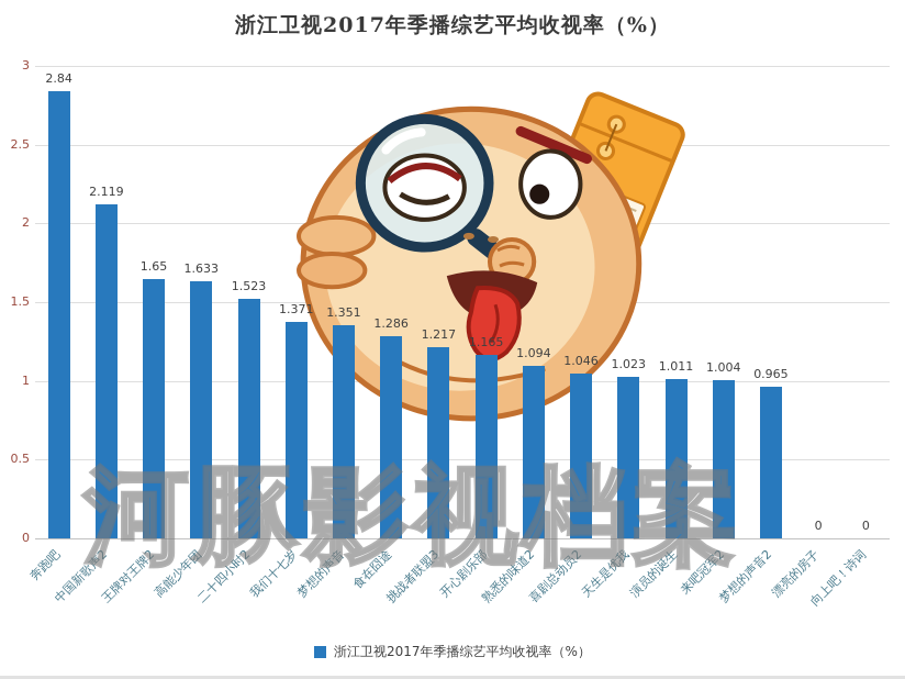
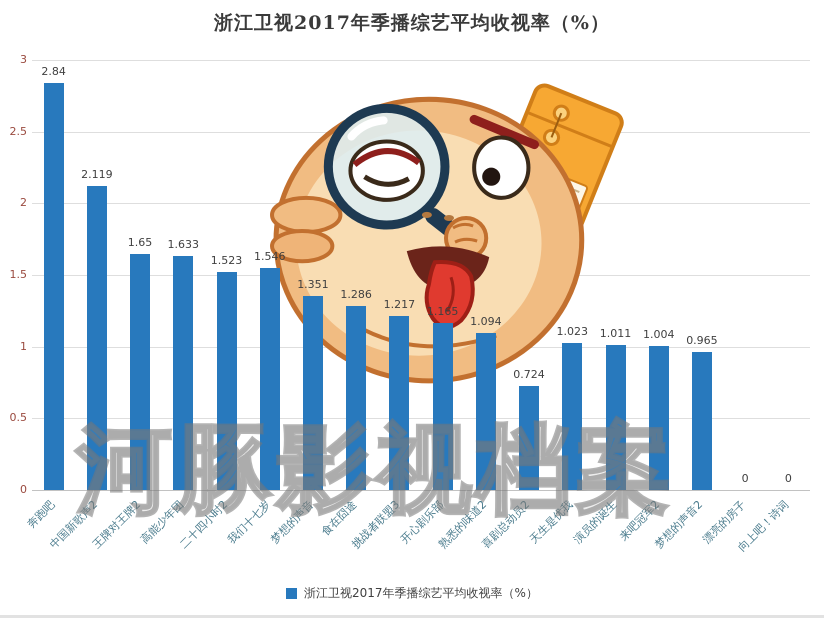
我们十七岁: 1.371 -> 1.546
喜剧总动员2: 1.046 -> 0.724
